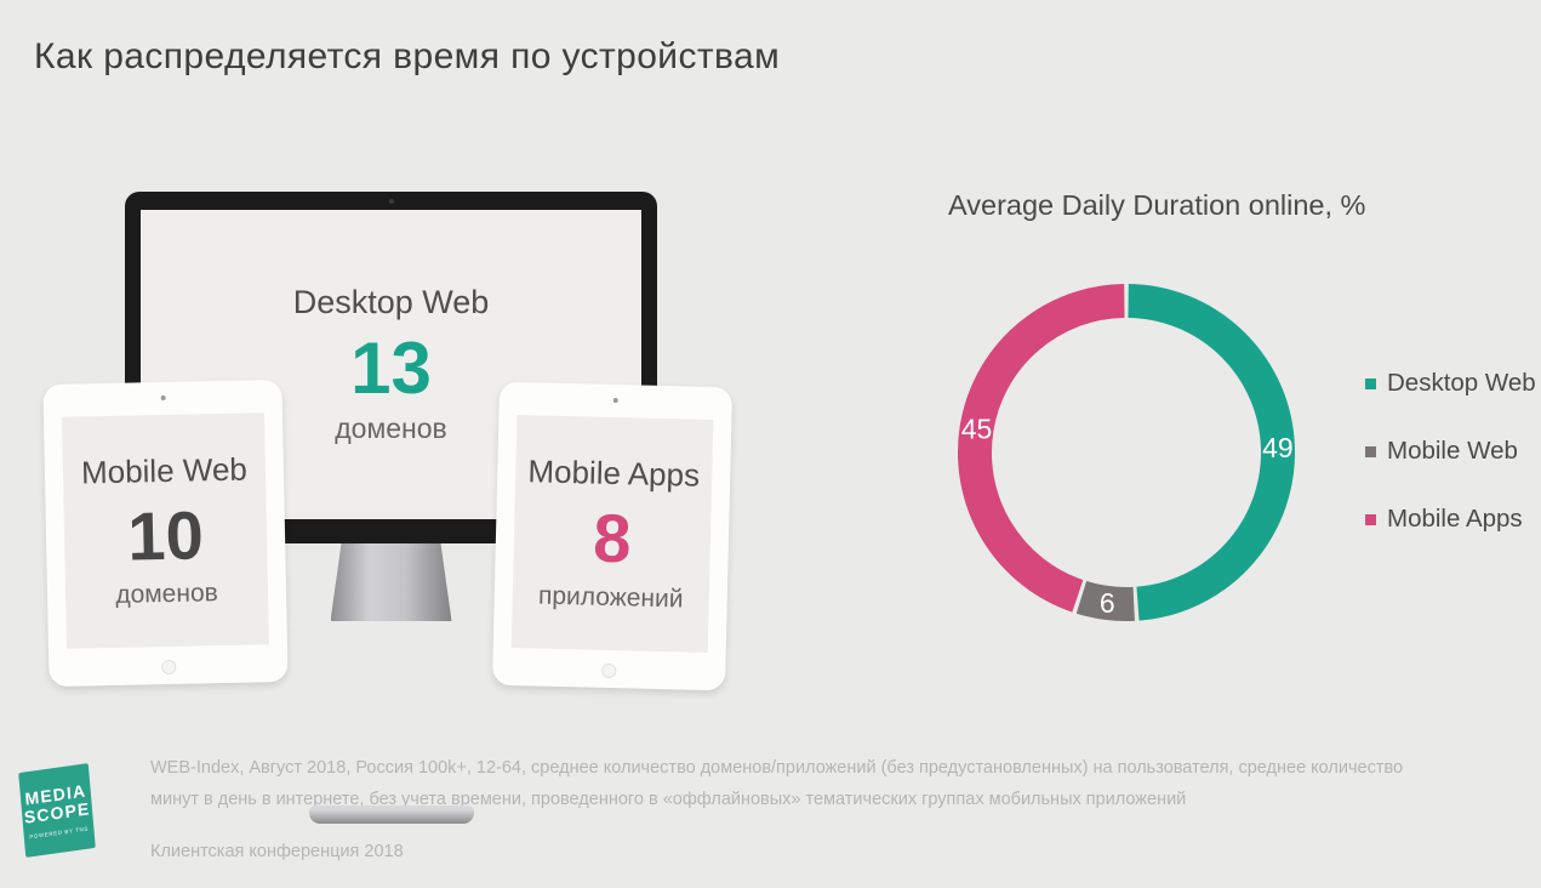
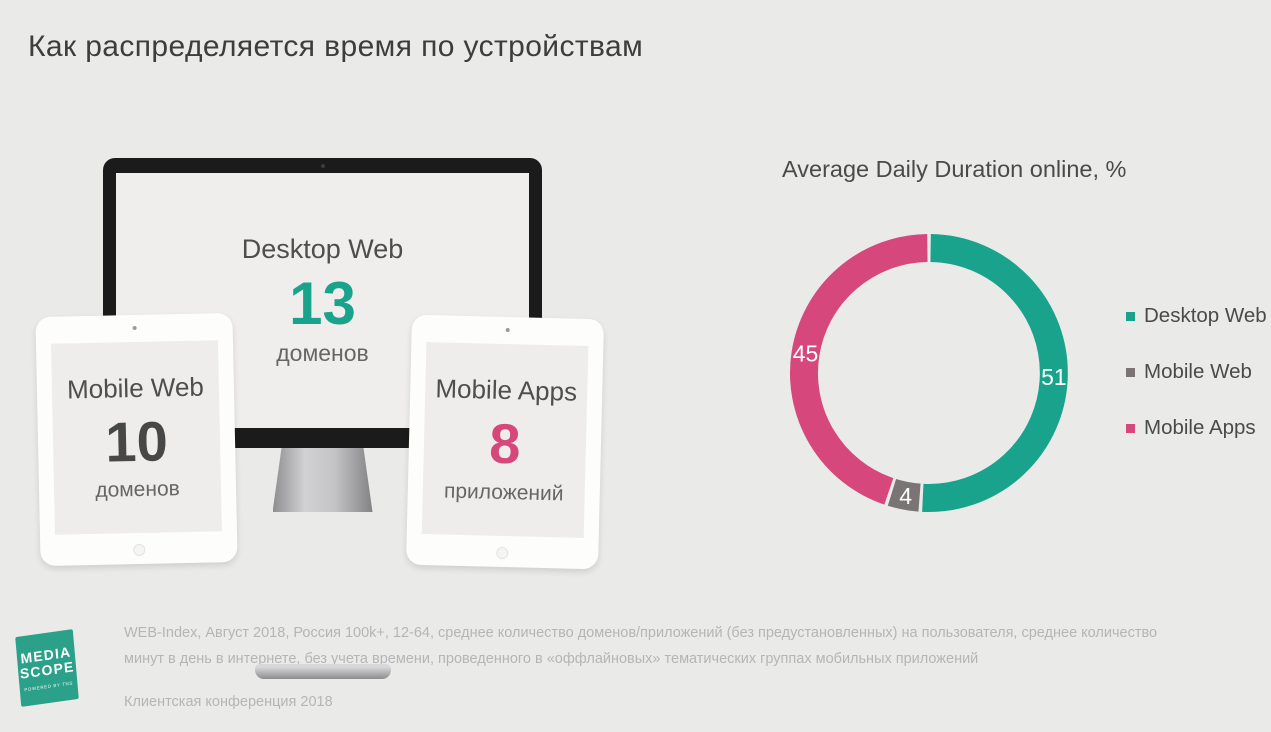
Desktop Web: 49 -> 51
Mobile Web: 6 -> 4
